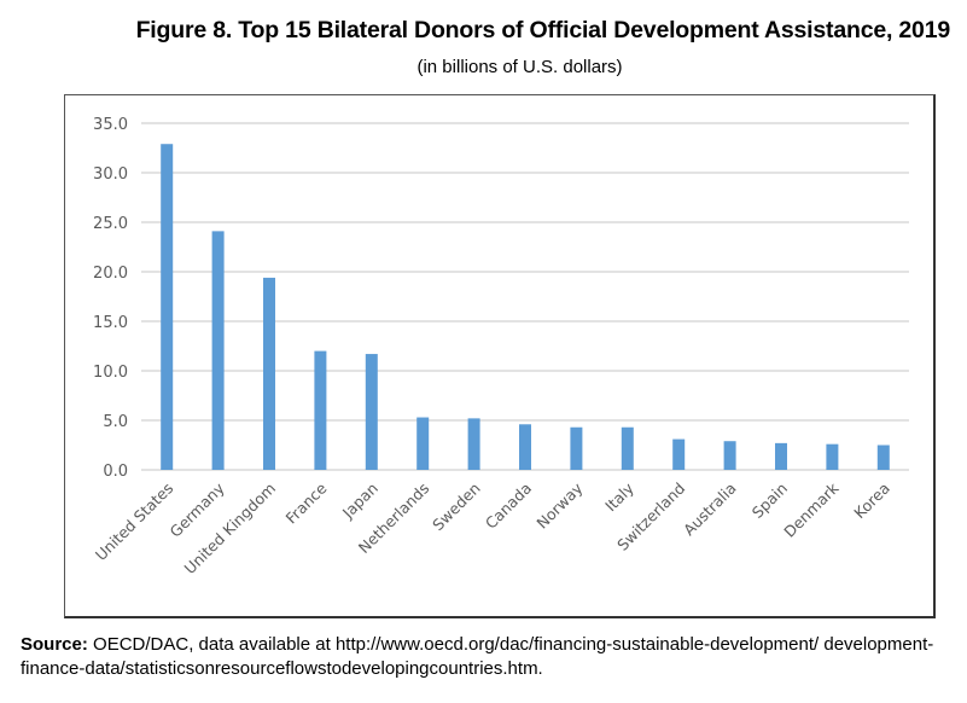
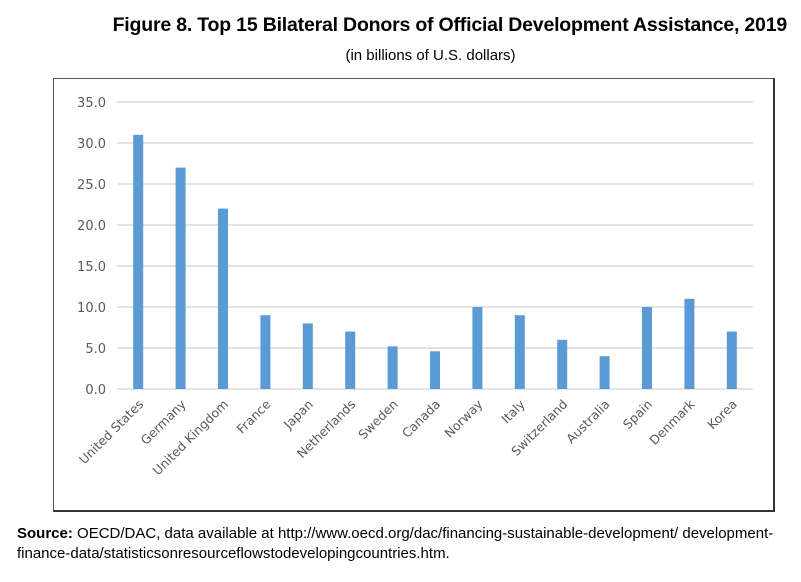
United States: 33 -> 31
Germany: 24 -> 27
United Kingdom: 19 -> 22
France: 12 -> 9
Japan: 12 -> 8
Netherlands: 5 -> 7
Norway: 4 -> 10
Italy: 4 -> 9
Switzerland: 3 -> 6
Australia: 3 -> 4
Spain: 3 -> 10
Denmark: 3 -> 11
Korea: 2 -> 7
